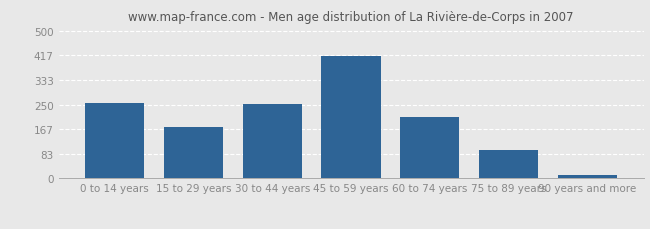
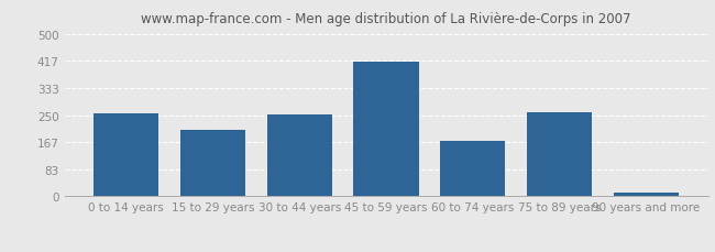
15 to 29 years: 175 -> 205
60 to 74 years: 210 -> 170
75 to 89 years: 97 -> 260
